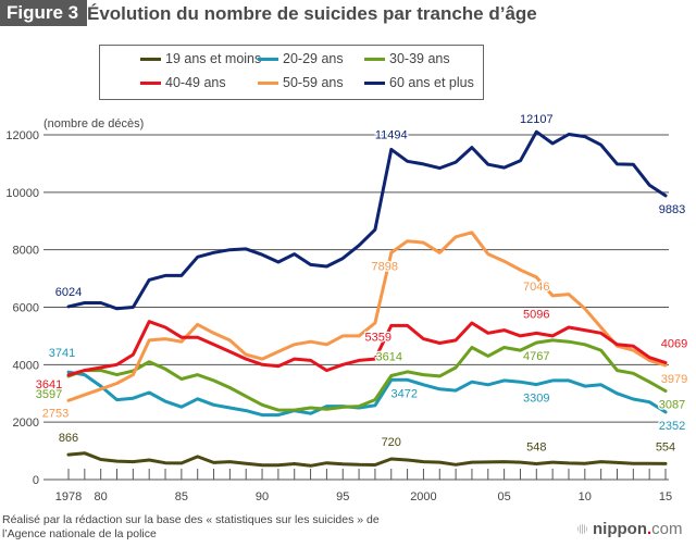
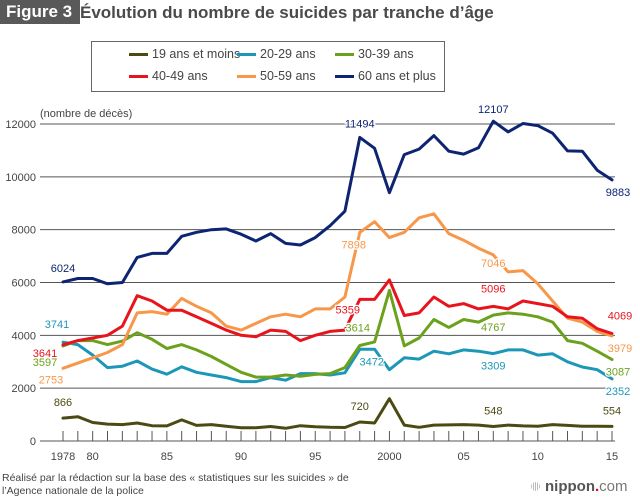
19 ans et moins/2000: 600 -> 1600
20-29 ans/2000: 3300 -> 2700
30-39 ans/2000: 3600 -> 5700
40-49 ans/2000: 4900 -> 6100
50-59 ans/2000: 8200 -> 7700
60 ans et plus/2000: 11000 -> 9400
